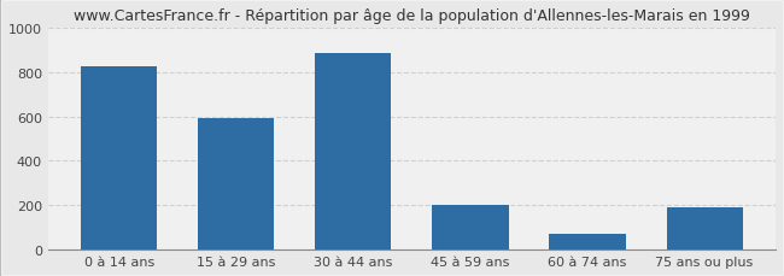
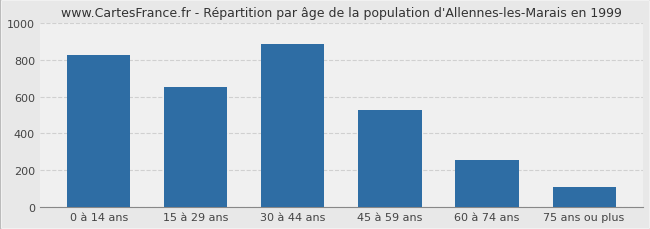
15 à 29 ans: 590 -> 650
45 à 59 ans: 200 -> 520
60 à 74 ans: 70 -> 260
75 ans ou plus: 190 -> 110
